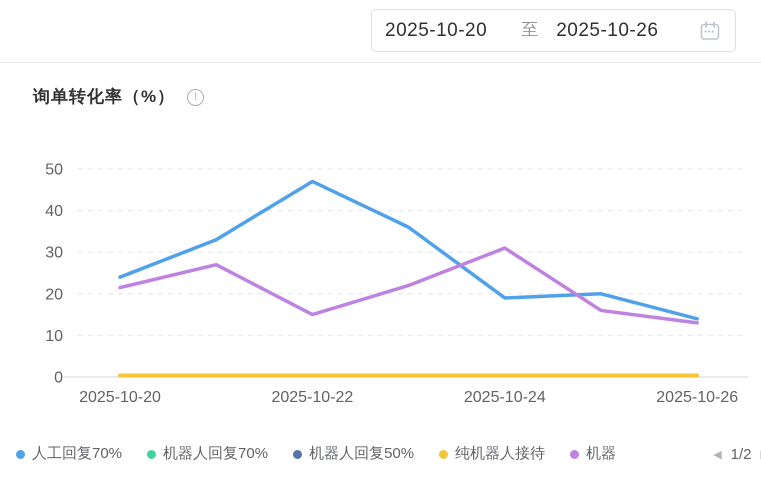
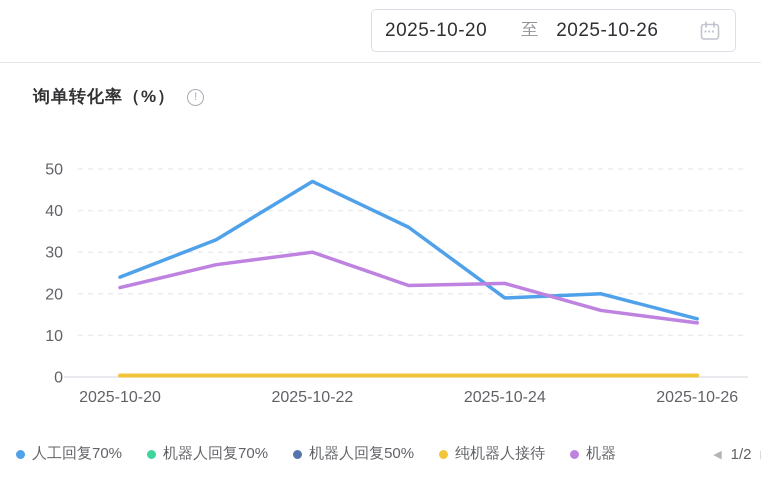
机器/2025-10-22: 15 -> 30
机器/2025-10-24: 31 -> 22
